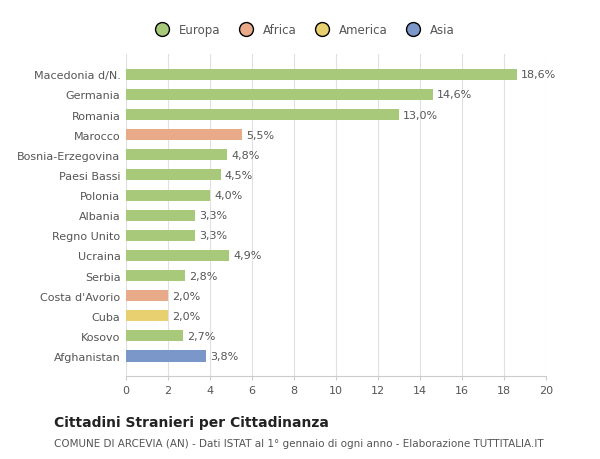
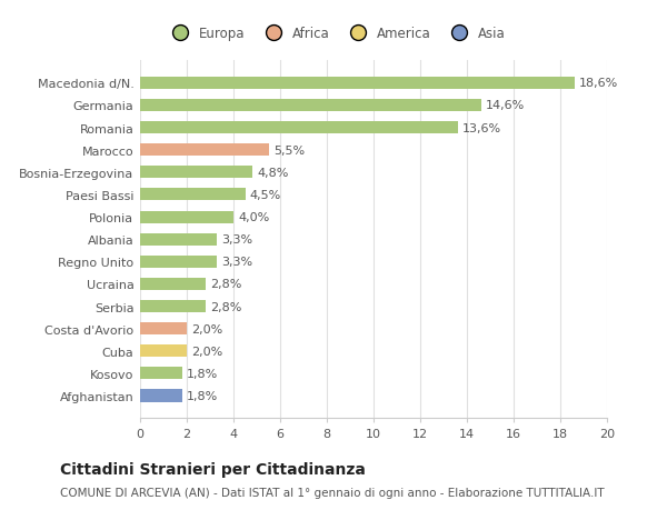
Romania: 13,0% -> 13,6%
Ucraina: 4,9% -> 2,8%
Kosovo: 2,7% -> 1,8%
Afghanistan: 3,8% -> 1,8%
